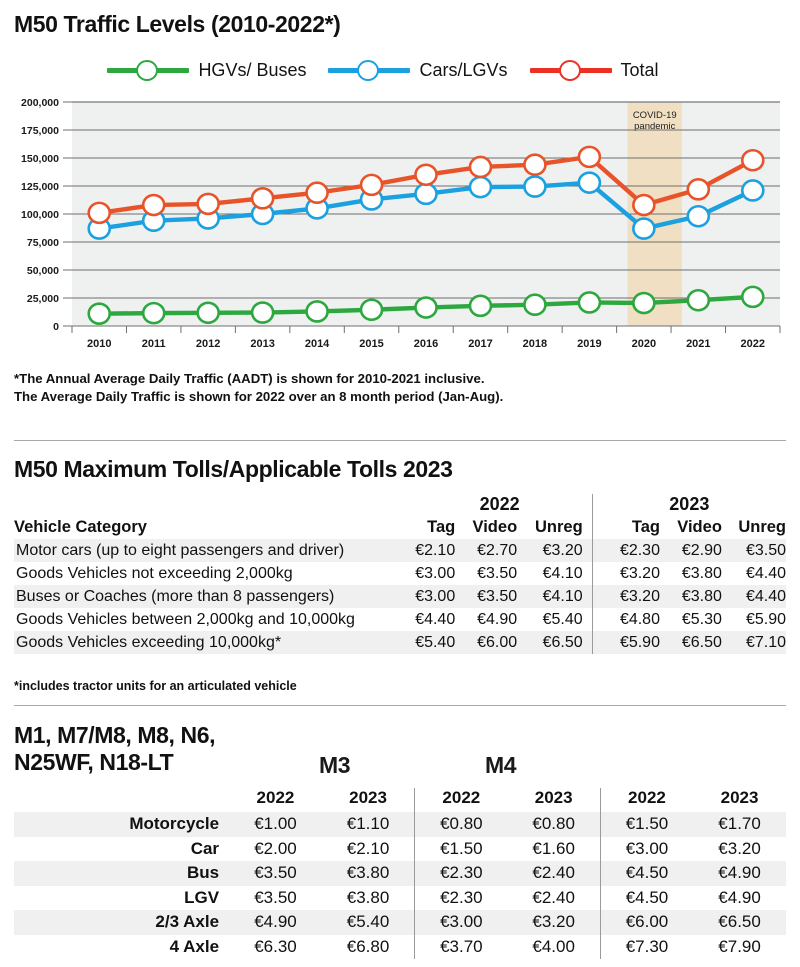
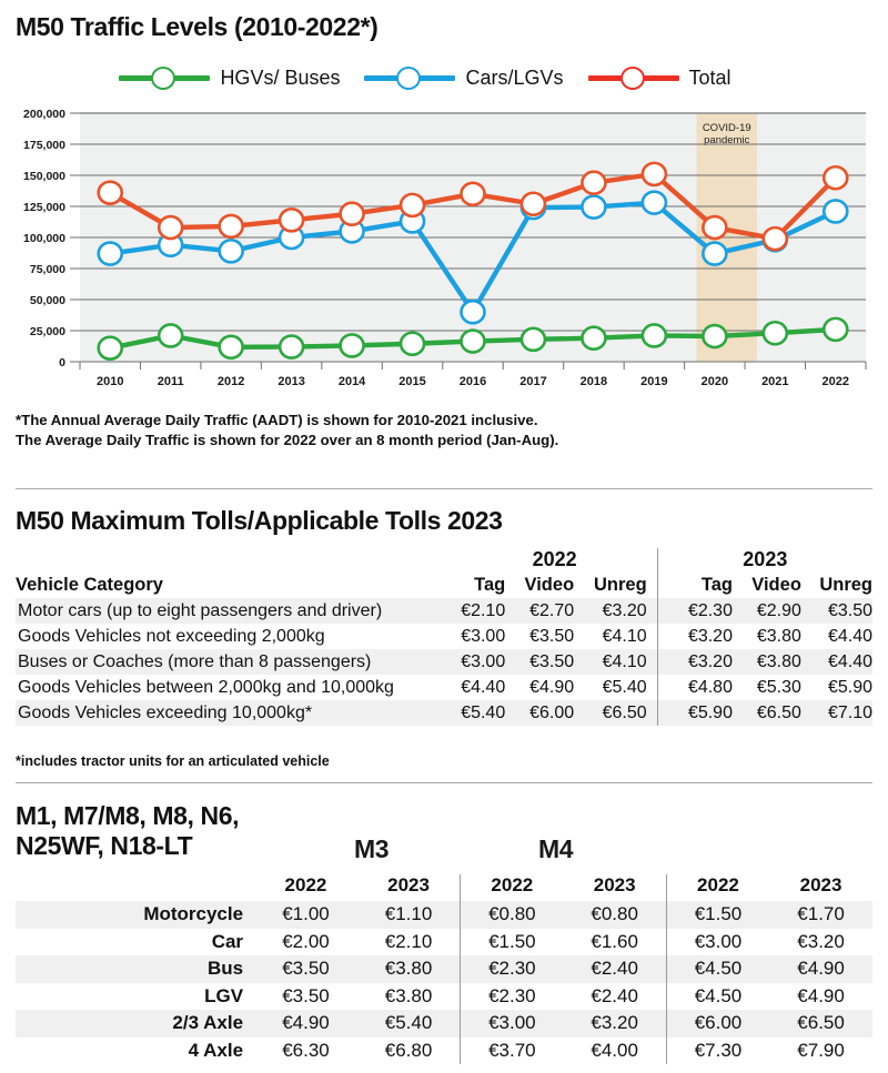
Total/2010: 101000 -> 136000
HGVs/ Buses/2011: 12000 -> 21000
Cars/LGVs/2012: 96000 -> 89000
Cars/LGVs/2016: 118000 -> 40000
Total/2017: 142000 -> 127000
Total/2021: 122000 -> 99000
